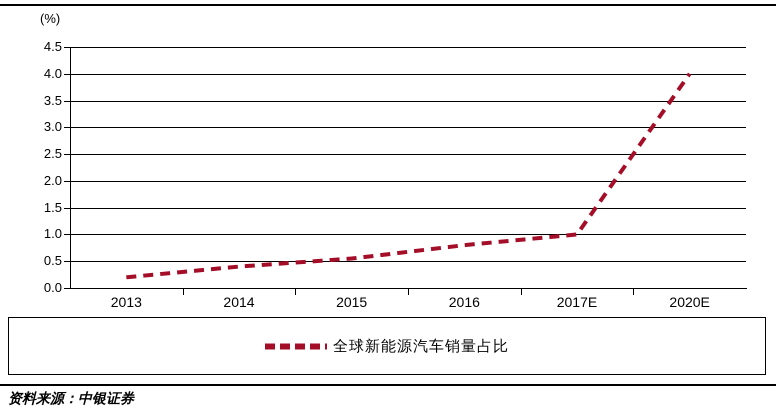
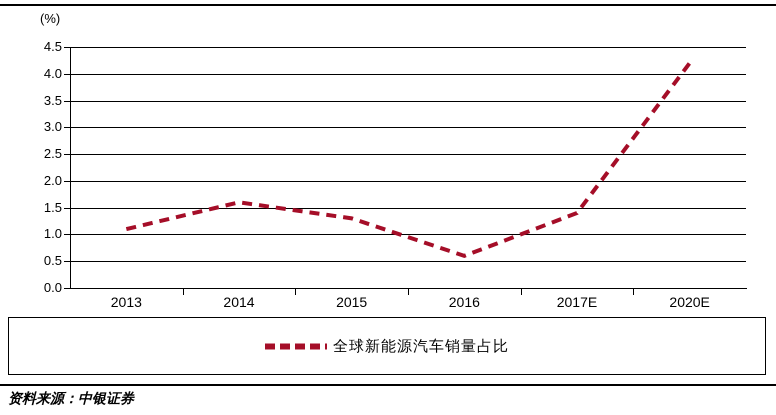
2013: 0.2 -> 1.1
2014: 0.4 -> 1.6
2015: 0.6 -> 1.3
2016: 0.8 -> 0.6
2017E: 1.0 -> 1.4
2020E: 4.0 -> 4.2
